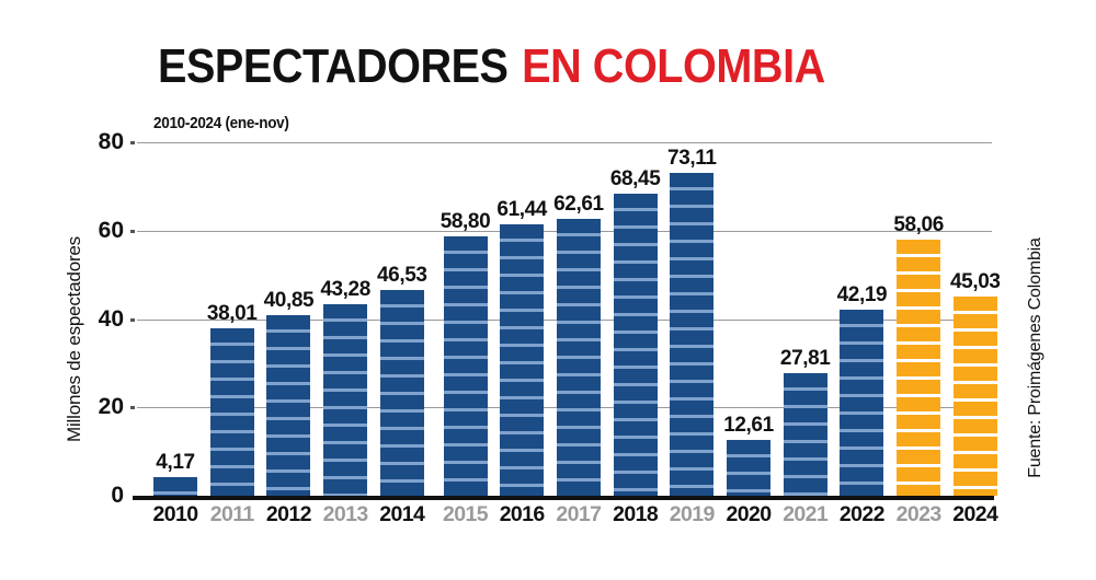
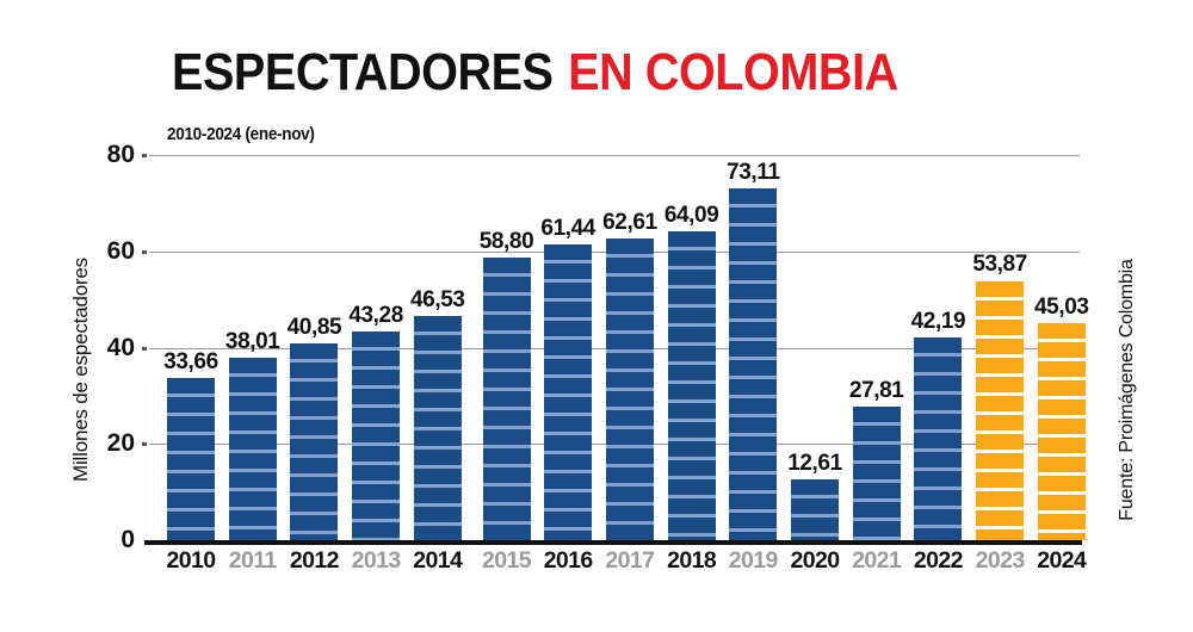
2010: 4,17 -> 33,66
2018: 68,45 -> 64,09
2023: 58,06 -> 53,87
